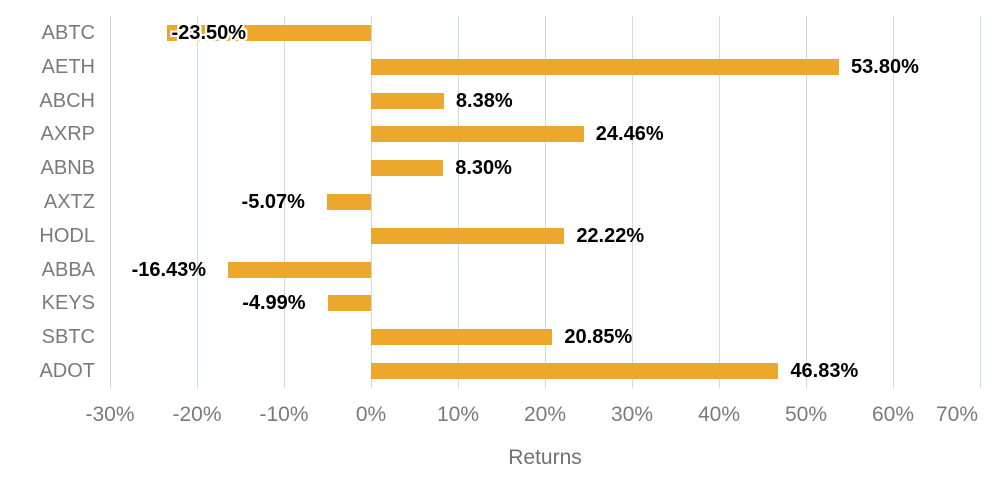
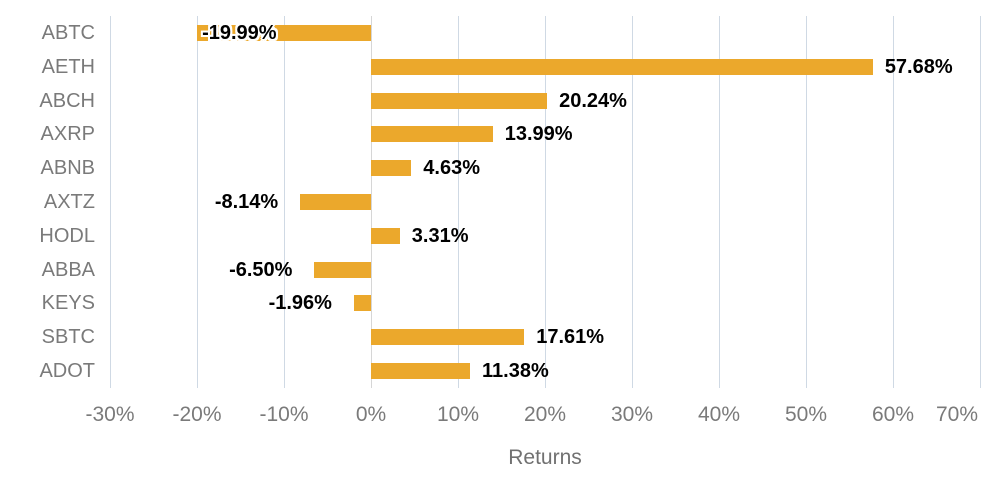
ABTC: -23.50% -> -19.99%
AETH: 53.80% -> 57.68%
ABCH: 8.38% -> 20.24%
AXRP: 24.46% -> 13.99%
ABNB: 8.30% -> 4.63%
AXTZ: -5.07% -> -8.14%
HODL: 22.22% -> 3.31%
ABBA: -16.43% -> -6.50%
KEYS: -4.99% -> -1.96%
SBTC: 20.85% -> 17.61%
ADOT: 46.83% -> 11.38%
